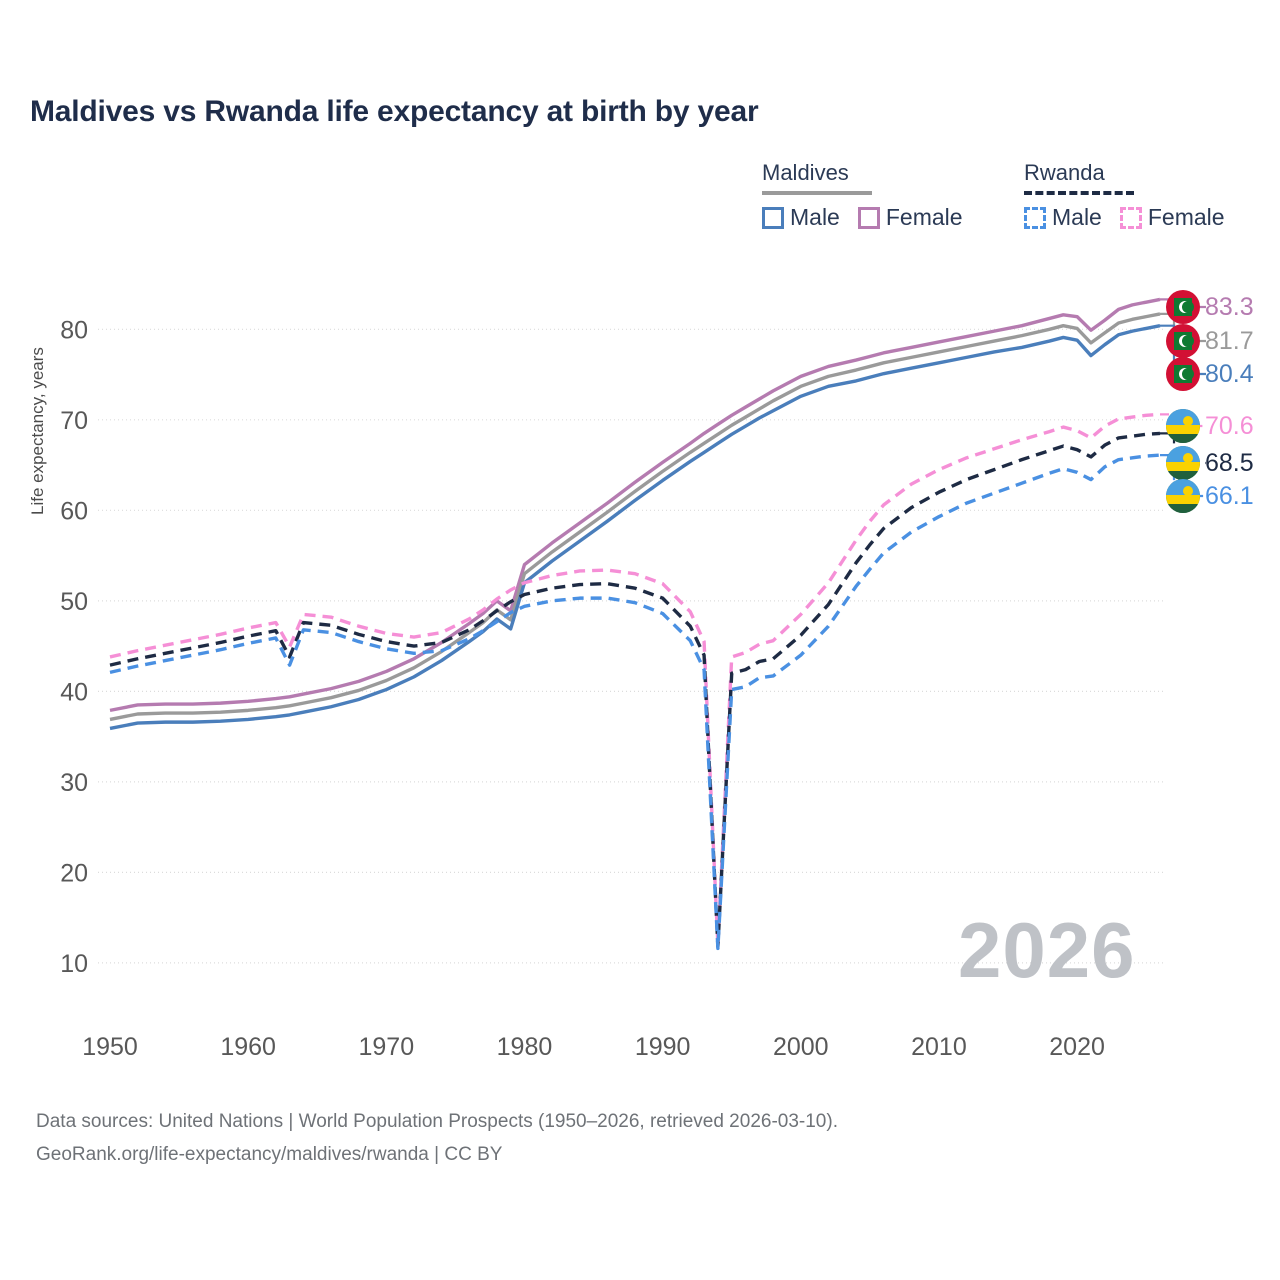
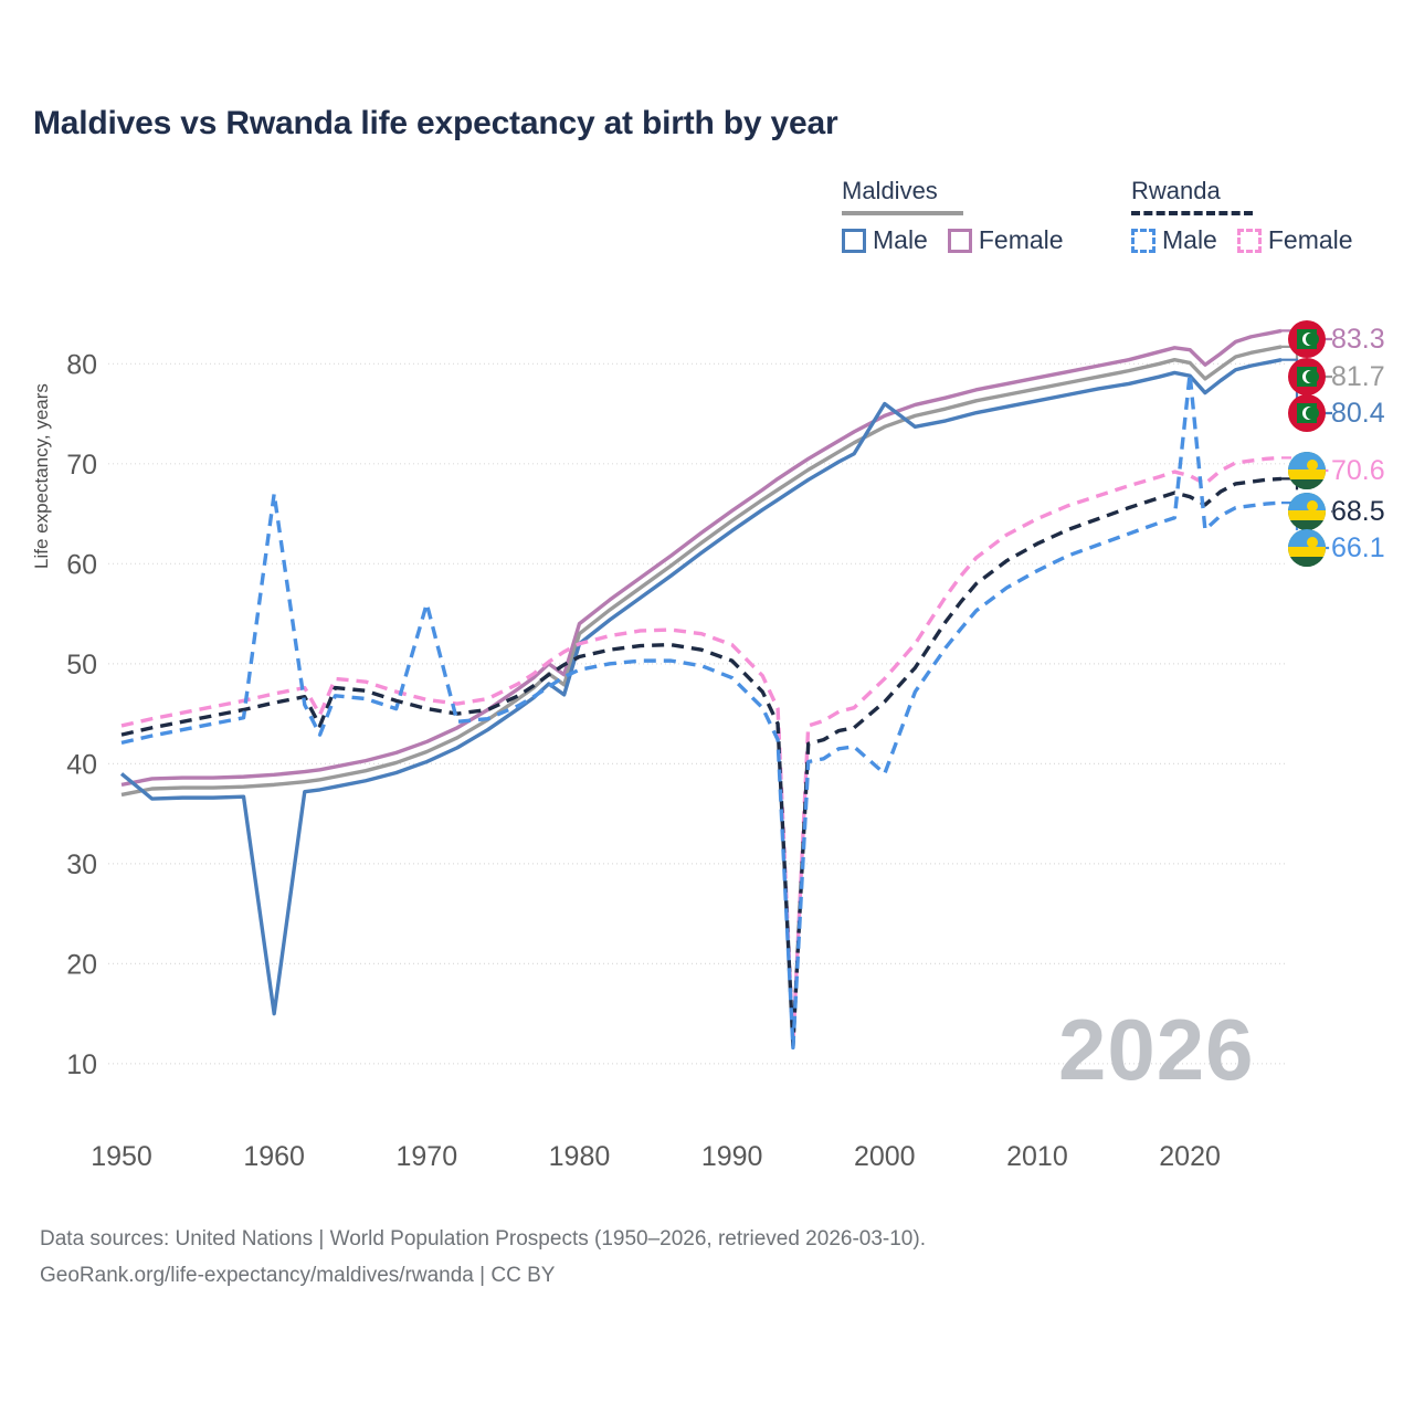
Maldives Male/1950: 36 -> 39
Maldives Male/1960: 37 -> 15
Rwanda Male/1960: 45 -> 67
Rwanda Male/1970: 45 -> 56
Maldives Male/2000: 73 -> 76
Rwanda Male/2000: 44 -> 39
Rwanda Male/2020: 64 -> 79
